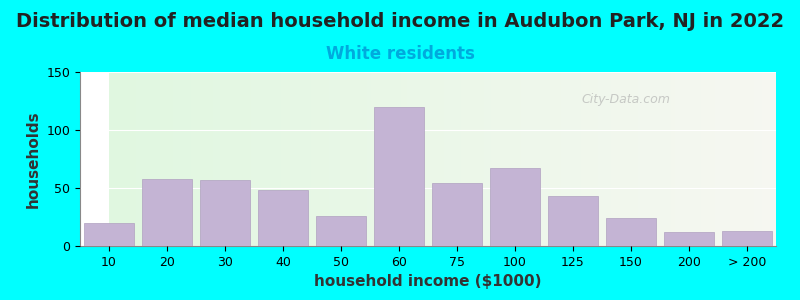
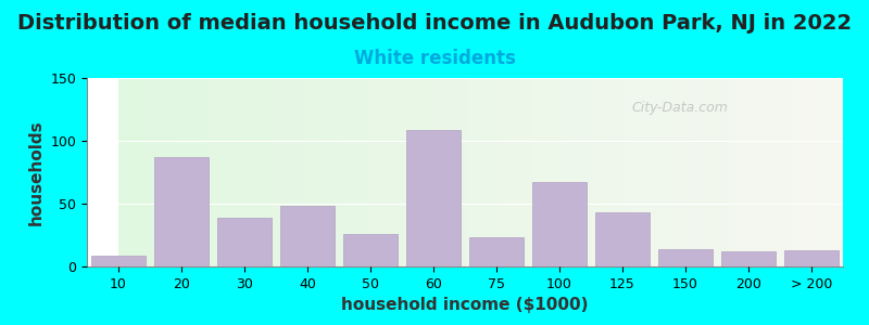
10: 20 -> 9
20: 58 -> 87
30: 57 -> 39
60: 120 -> 109
75: 54 -> 23
150: 24 -> 14
